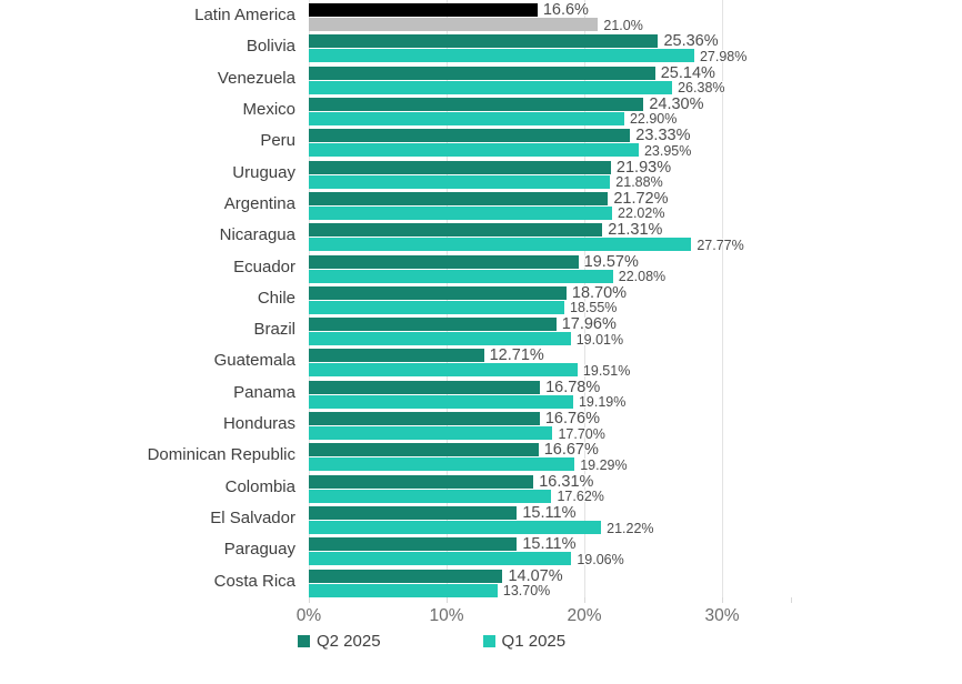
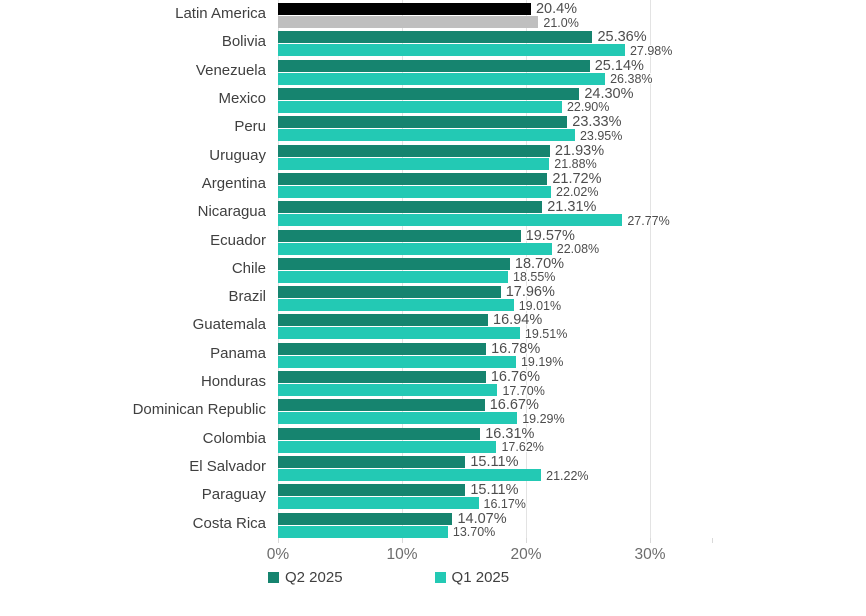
Q2 2025/Latin America: 16.6% -> 20.4%
Q2 2025/Guatemala: 12.71% -> 16.94%
Q1 2025/Paraguay: 19.06% -> 16.17%
